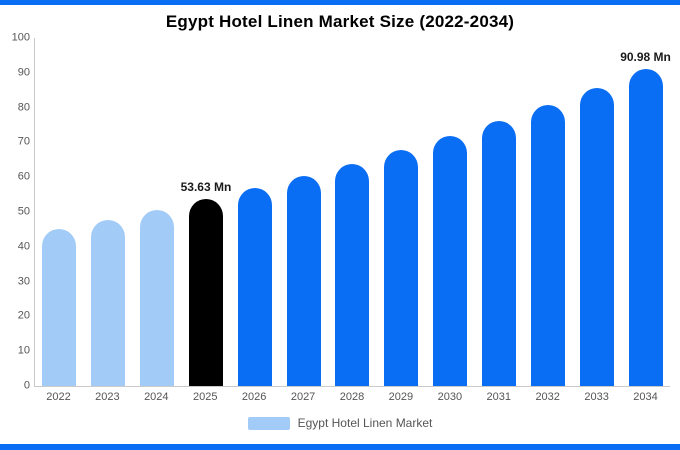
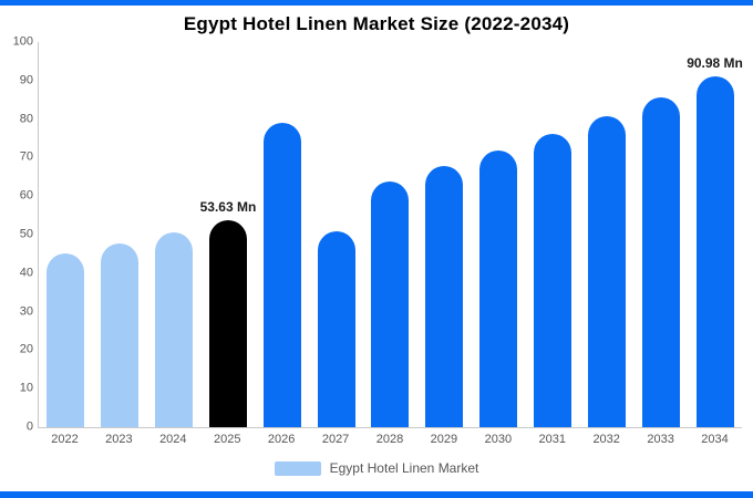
2026: 57 -> 79
2027: 60 -> 51
